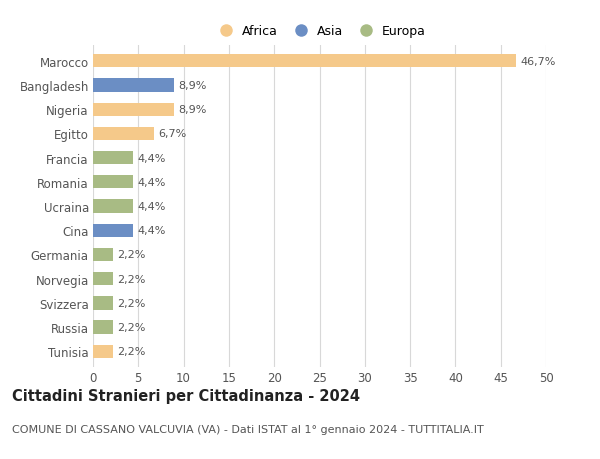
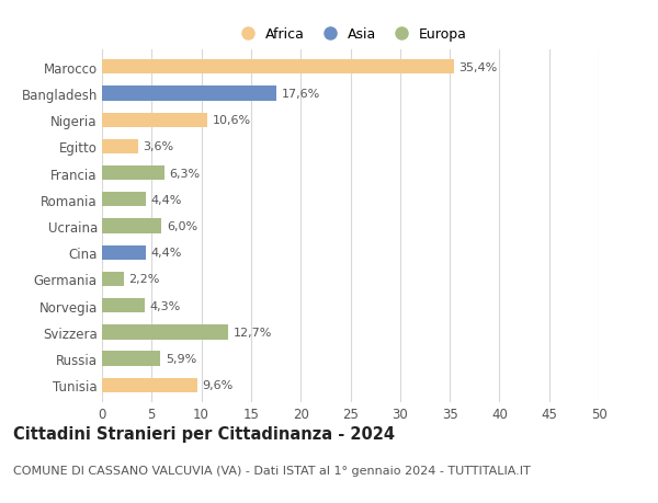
Marocco: 46,7% -> 35,4%
Bangladesh: 8,9% -> 17,6%
Nigeria: 8,9% -> 10,6%
Egitto: 6,7% -> 3,6%
Francia: 4,4% -> 6,3%
Ucraina: 4,4% -> 6,0%
Norvegia: 2,2% -> 4,3%
Svizzera: 2,2% -> 12,7%
Russia: 2,2% -> 5,9%
Tunisia: 2,2% -> 9,6%
